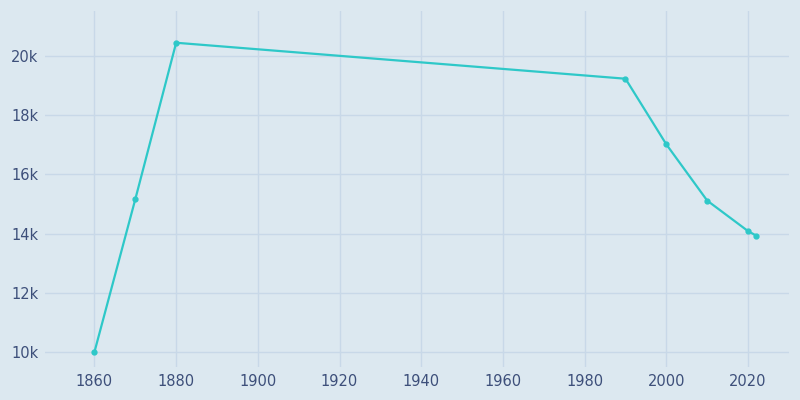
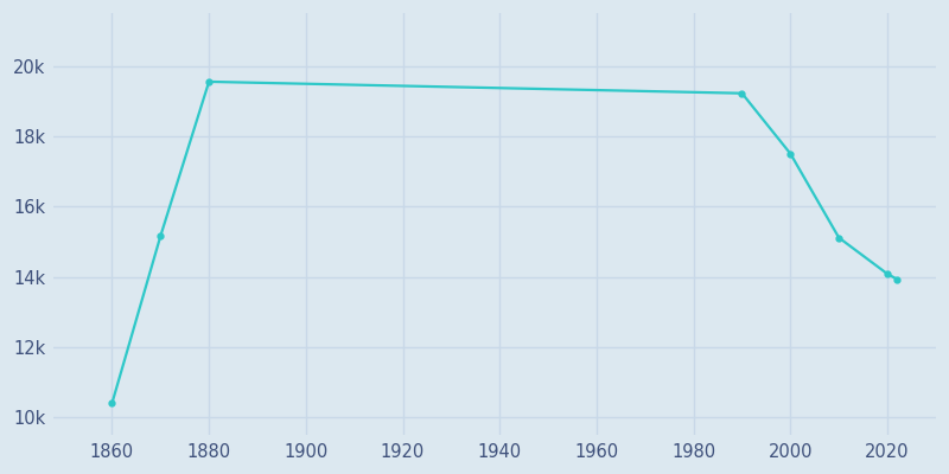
1860: 10.00k -> 10.40k
1880: 20.43k -> 19.55k
2000: 17.01k -> 17.50k
